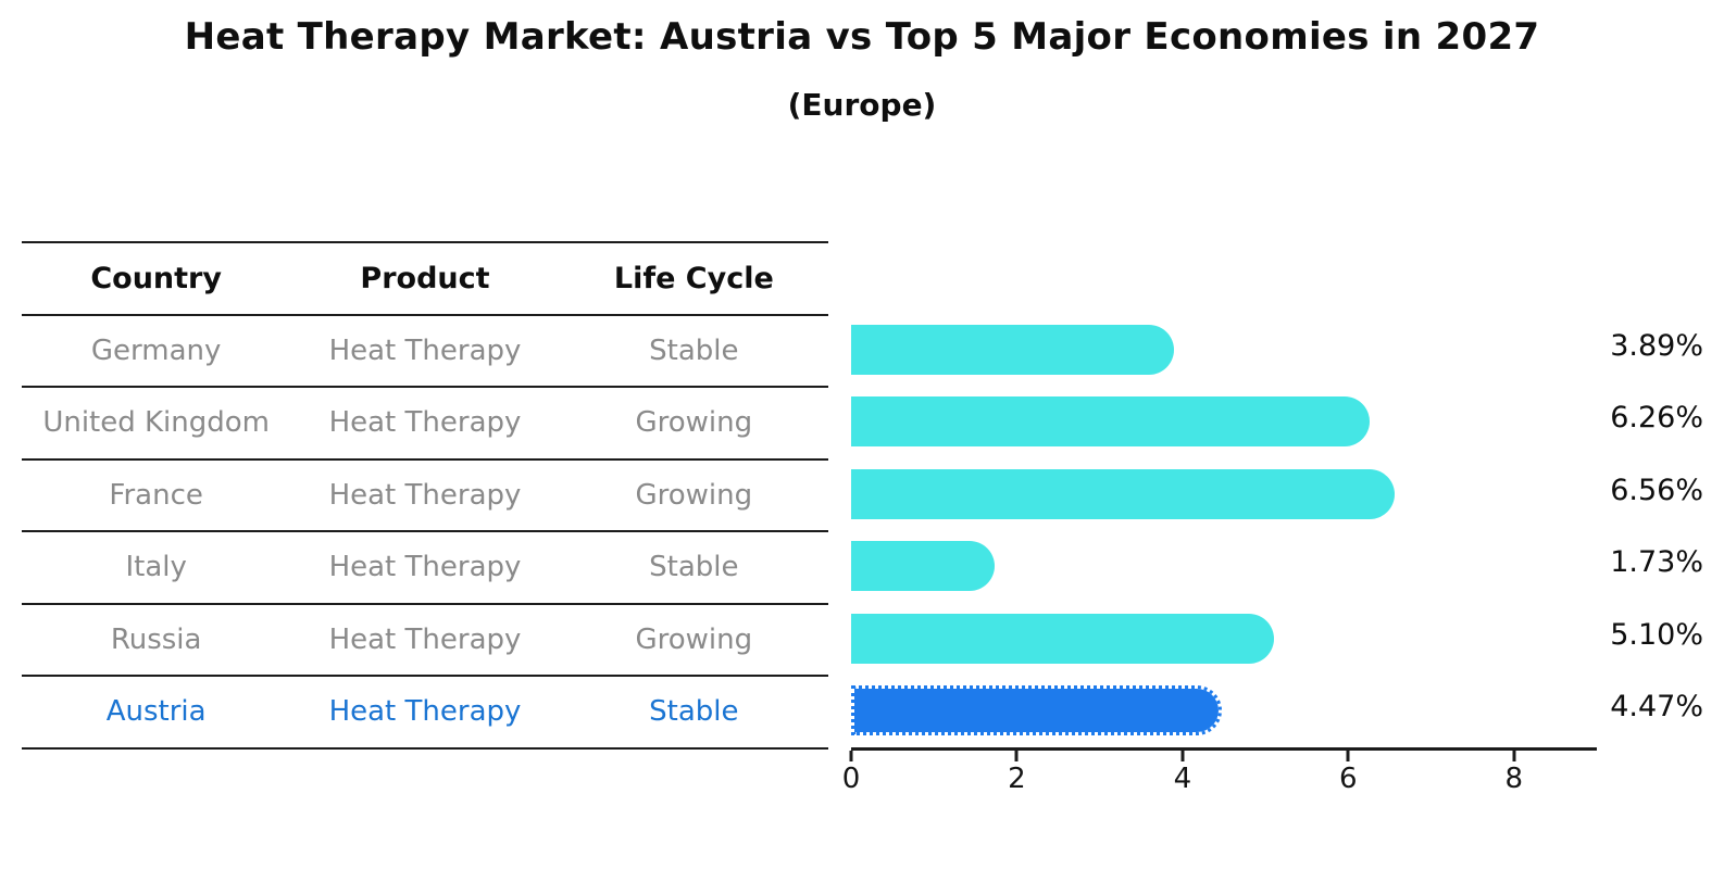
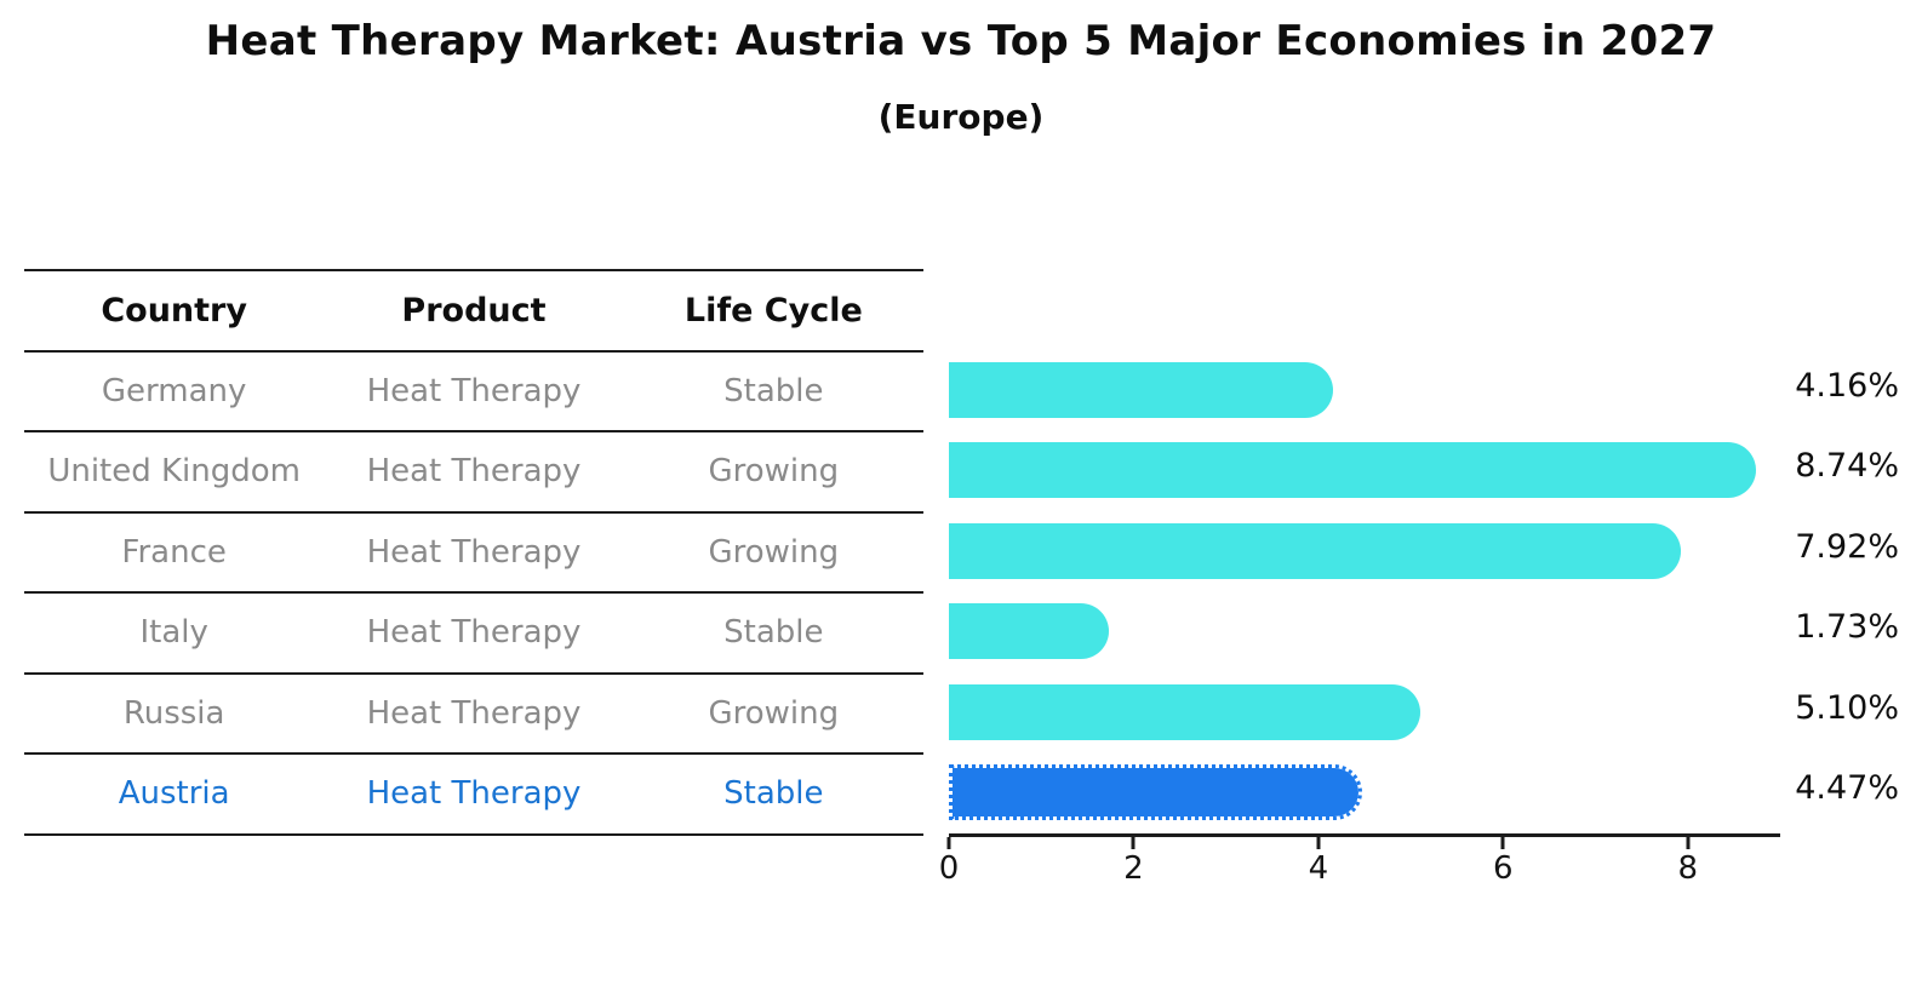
Germany: 3.89% -> 4.16%
United Kingdom: 6.26% -> 8.74%
France: 6.56% -> 7.92%
